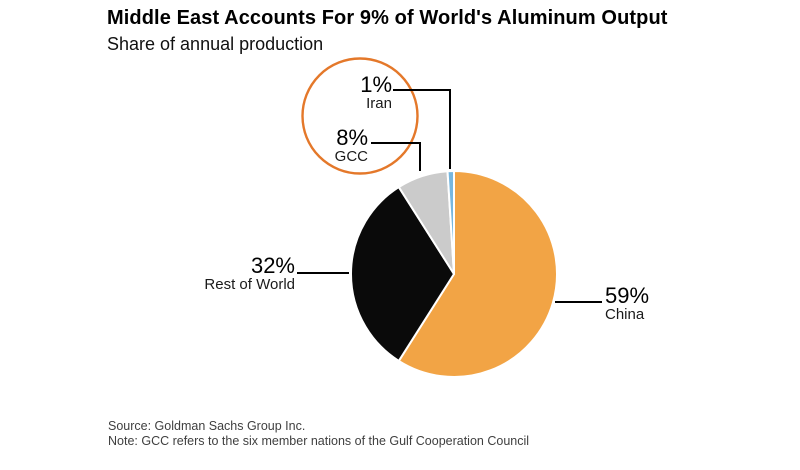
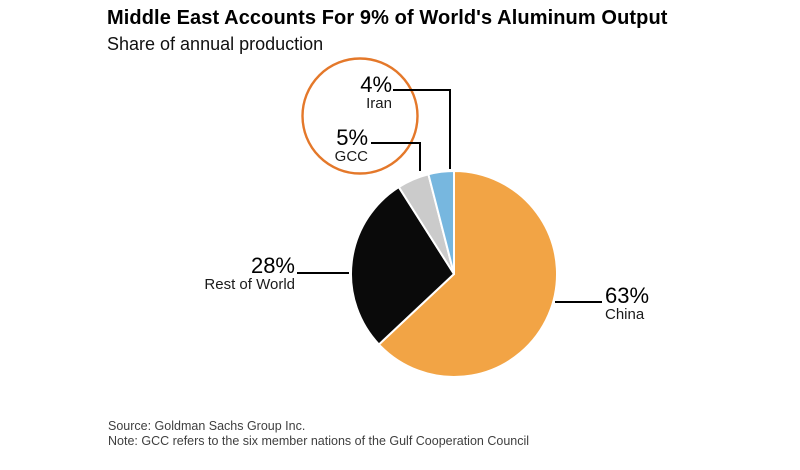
China: 59% -> 63%
Rest of World: 32% -> 28%
GCC: 8% -> 5%
Iran: 1% -> 4%
